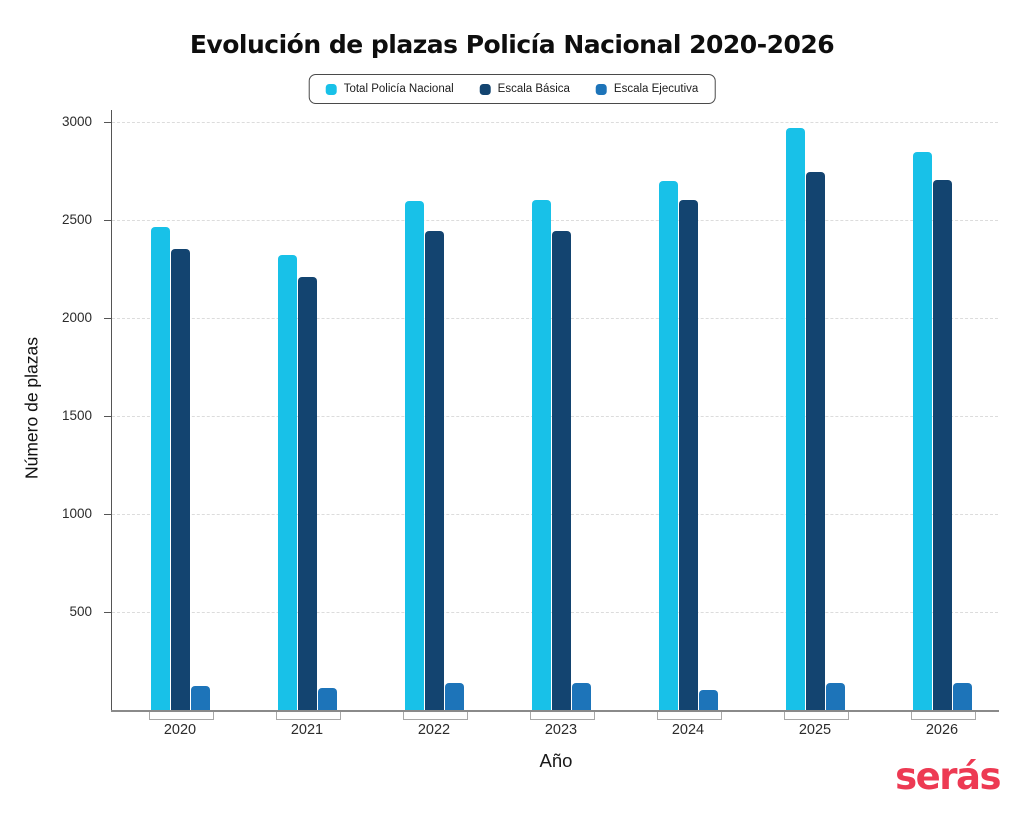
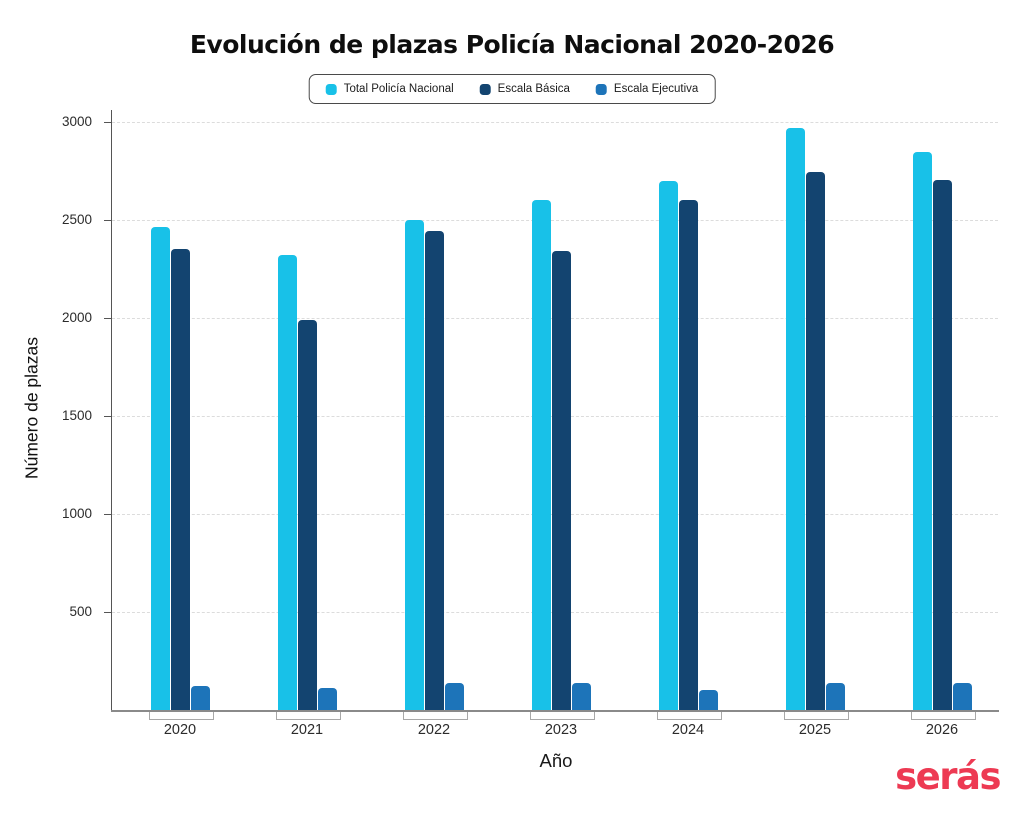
Escala Básica/2021: 2210 -> 1990
Total Policía Nacional/2022: 2600 -> 2500
Escala Básica/2023: 2440 -> 2340
